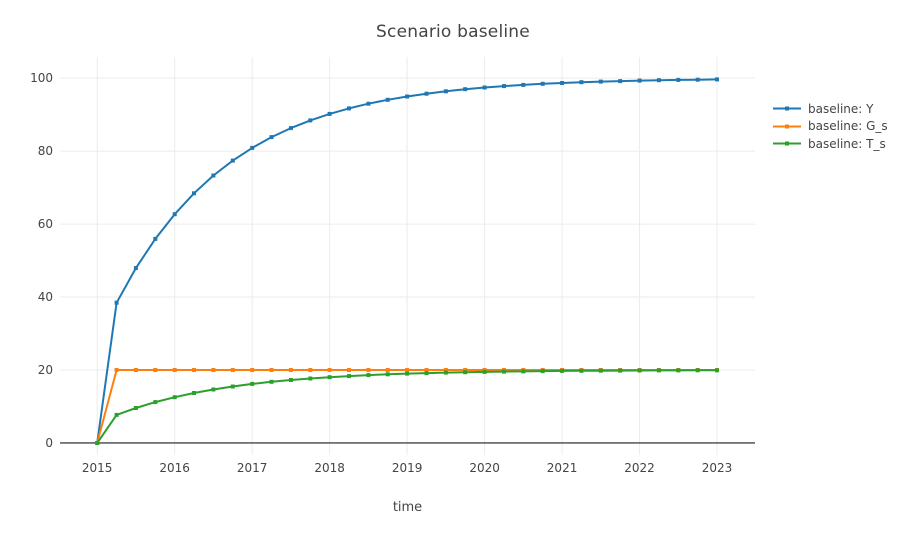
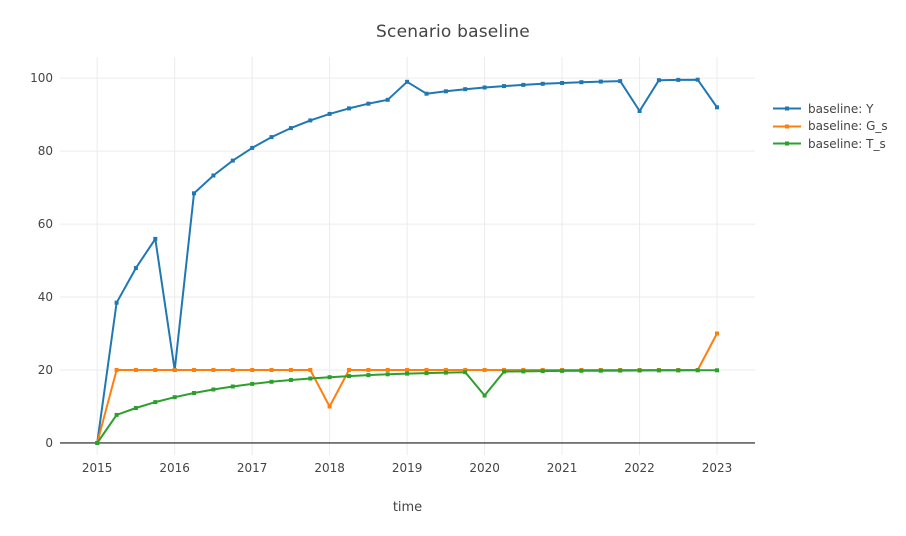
baseline: Y/2016: 63 -> 20
baseline: G_s/2018: 20 -> 10
baseline: Y/2019: 95 -> 99
baseline: T_s/2020: 19 -> 13
baseline: Y/2022: 99 -> 91
baseline: Y/2023: 100 -> 92
baseline: G_s/2023: 20 -> 30
